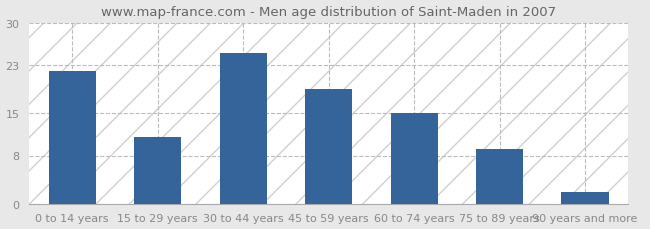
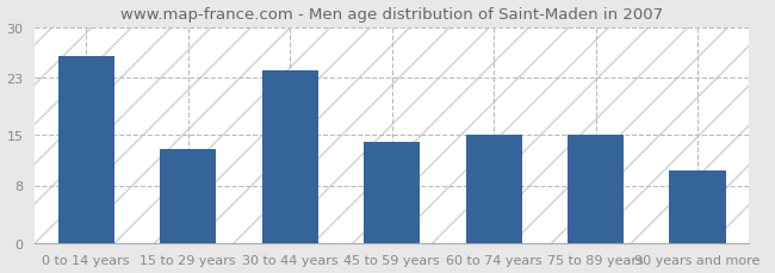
0 to 14 years: 22 -> 26
15 to 29 years: 11 -> 13
30 to 44 years: 25 -> 24
45 to 59 years: 19 -> 14
75 to 89 years: 9 -> 15
90 years and more: 2 -> 10
